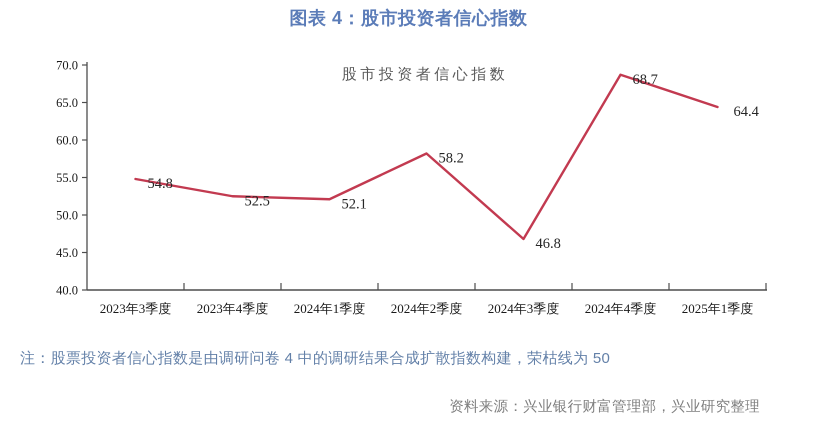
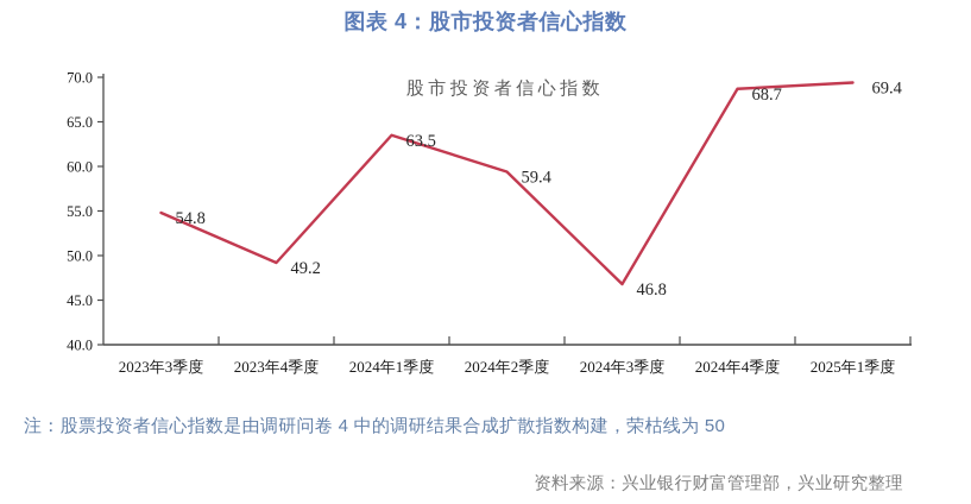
2023年4季度: 52.5 -> 49.2
2024年1季度: 52.1 -> 63.5
2024年2季度: 58.2 -> 59.4
2025年1季度: 64.4 -> 69.4
